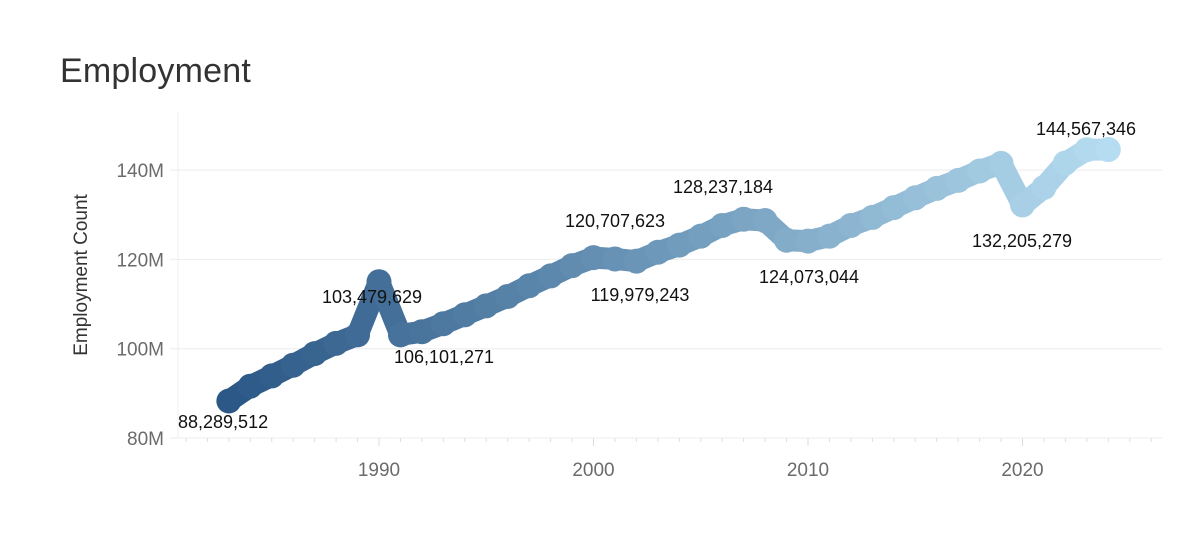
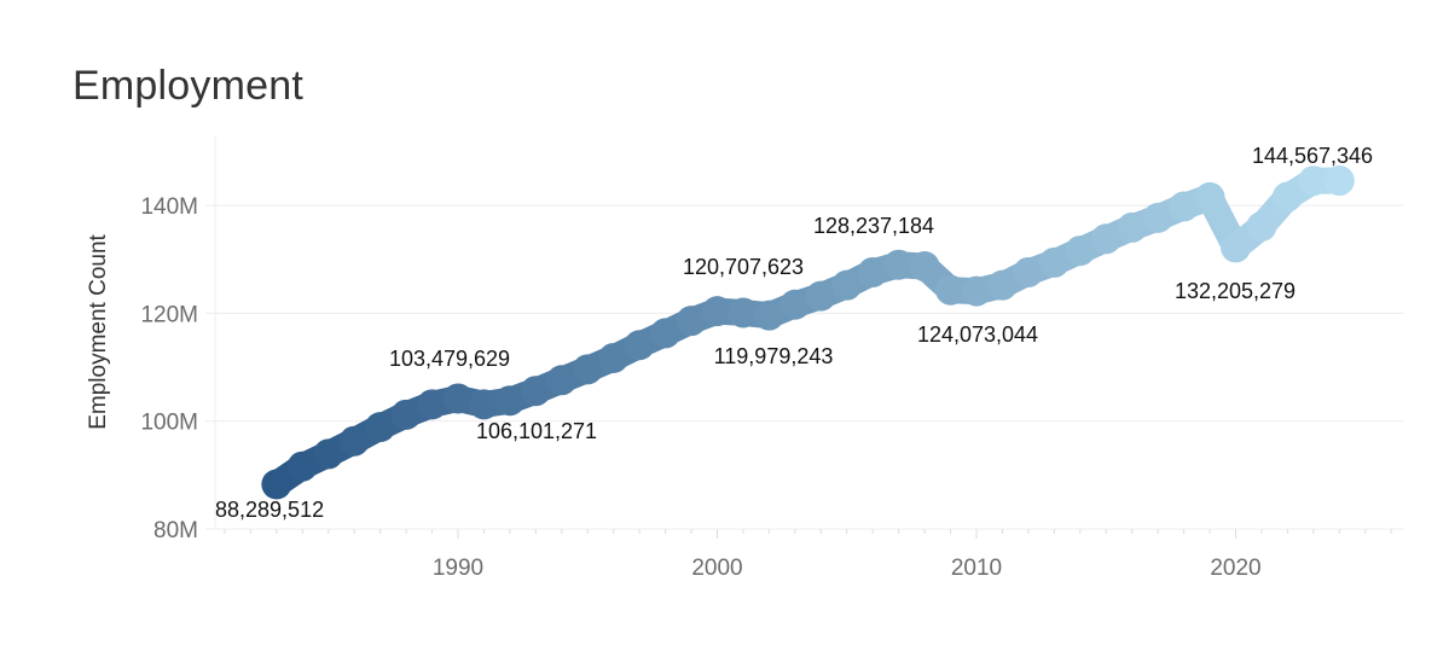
1990: 115M -> 104M
